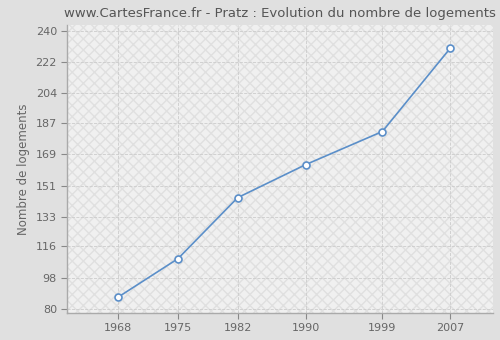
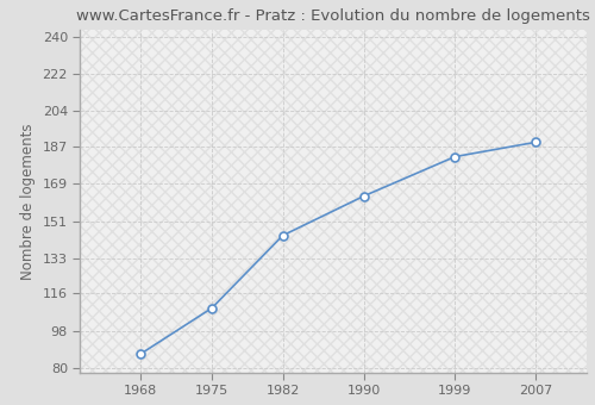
2007: 230 -> 189
